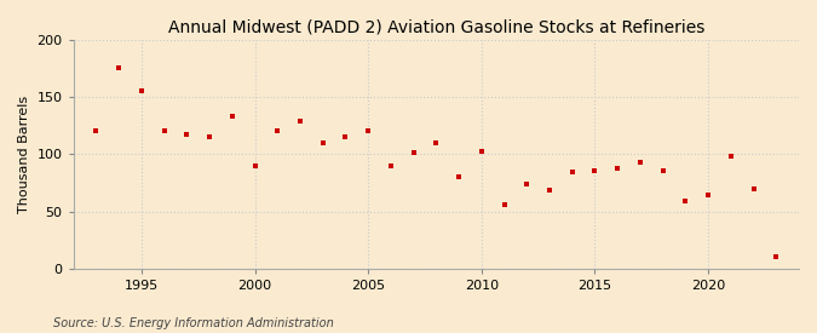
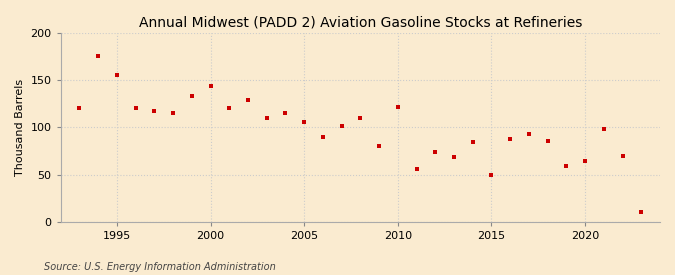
2000: 90 -> 144
2005: 121 -> 106
2010: 103 -> 122
2015: 85 -> 50
